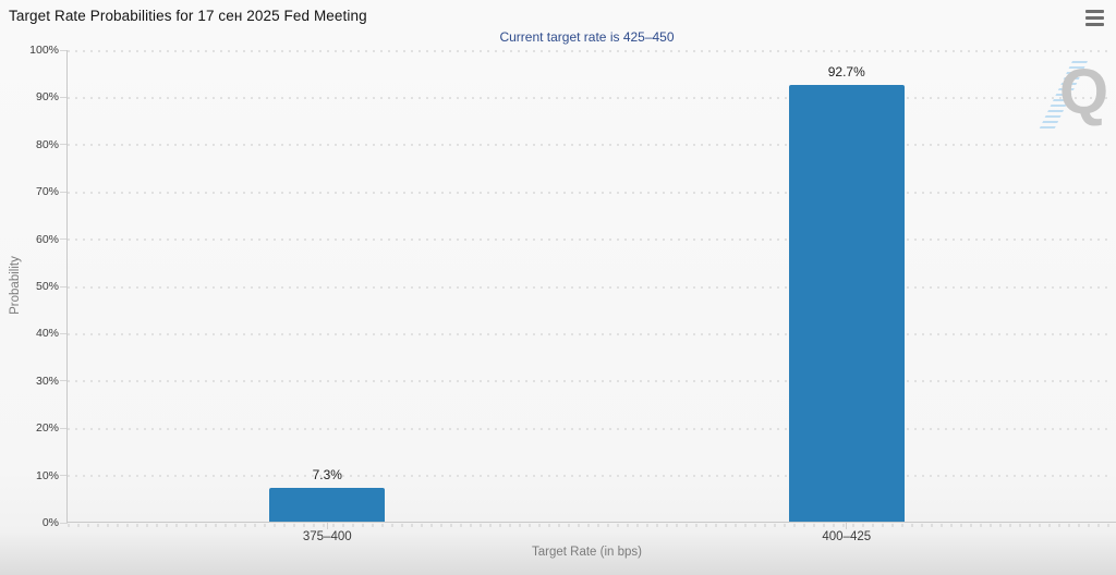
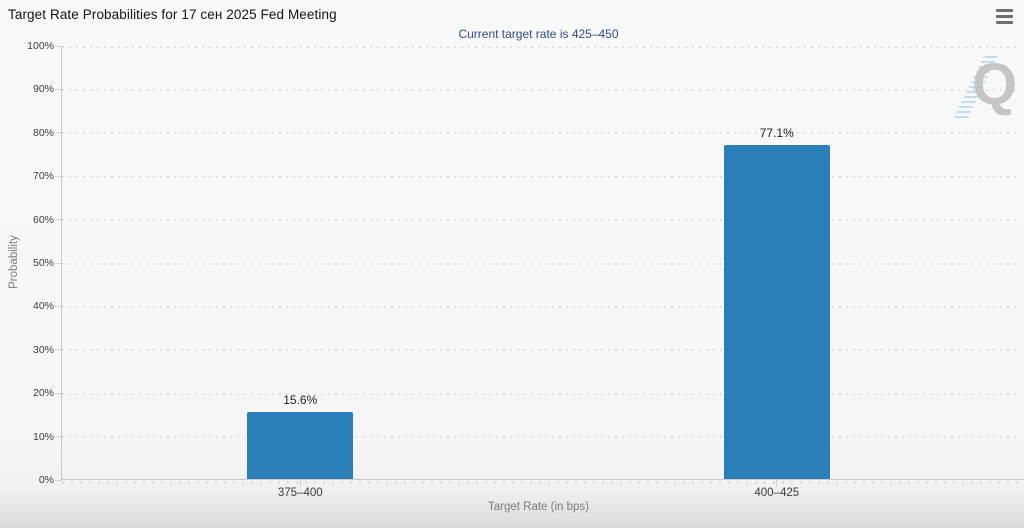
375–400: 7.3% -> 15.6%
400–425: 92.7% -> 77.1%
